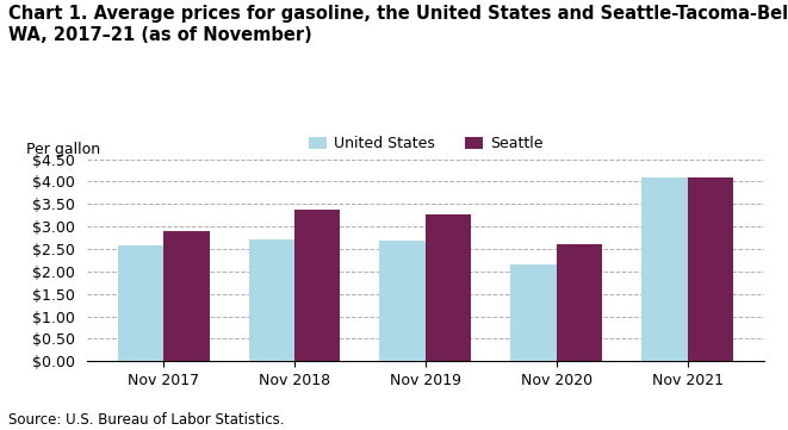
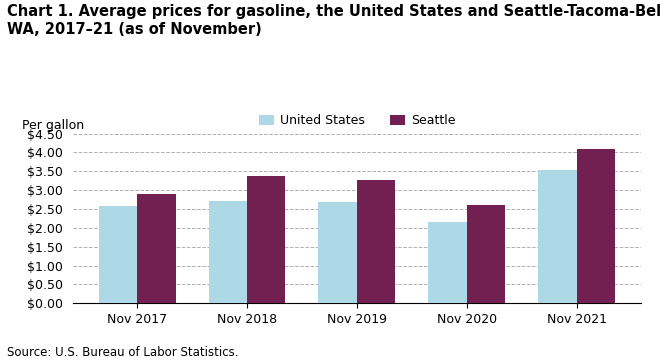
United States/Nov 2021: $4.10 -> $3.54
